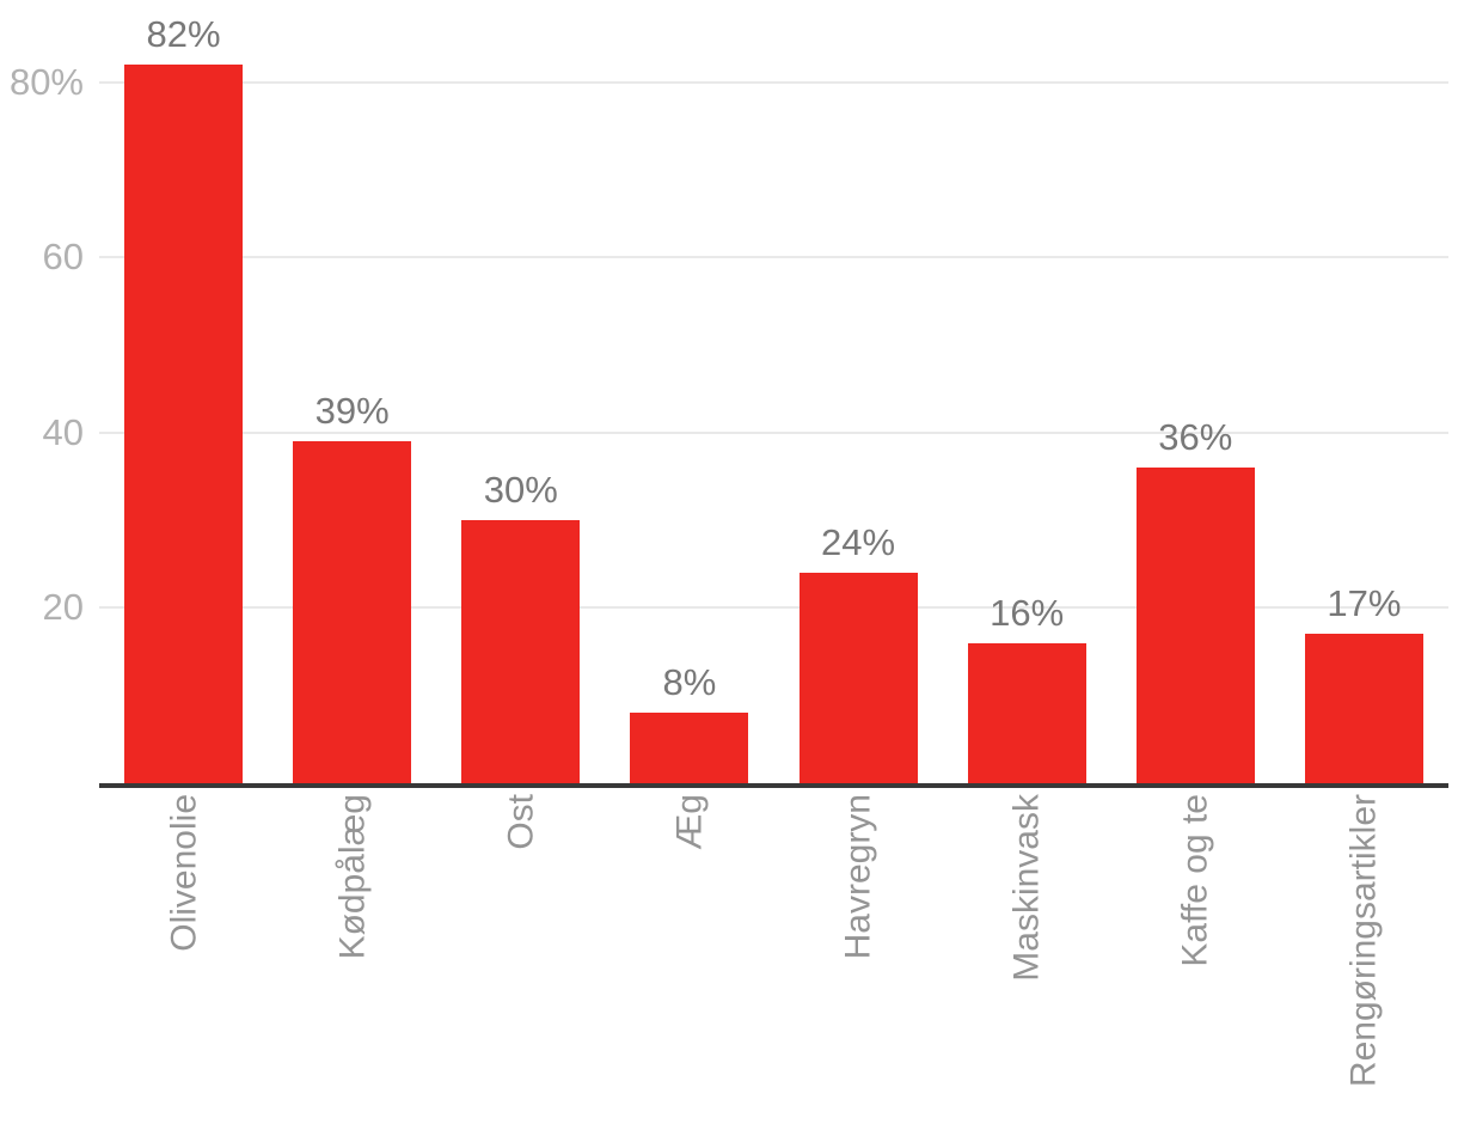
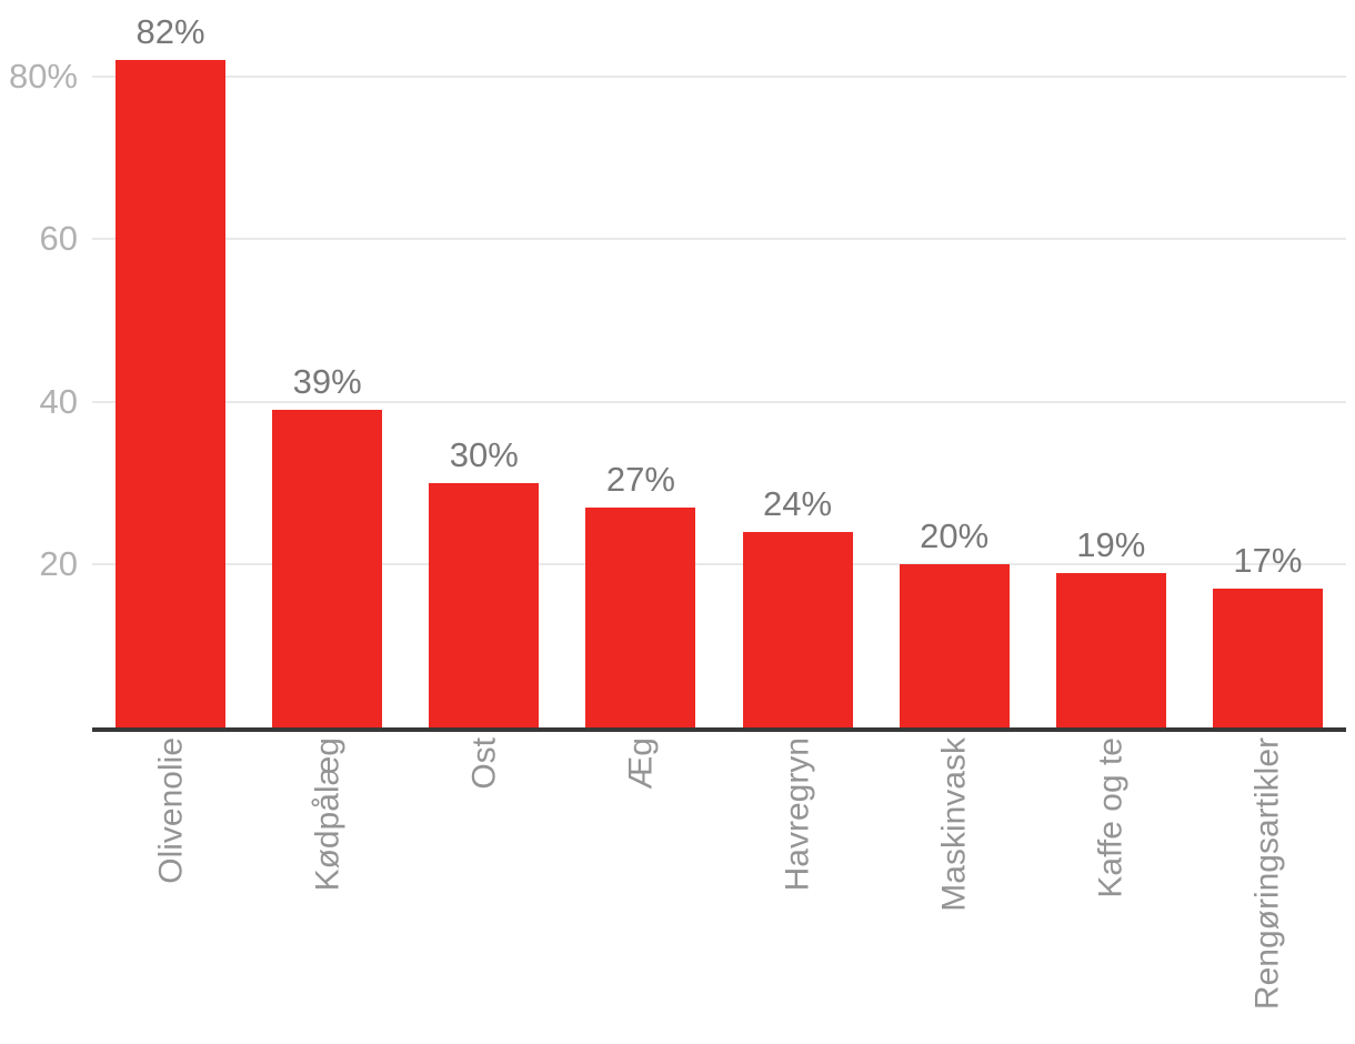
Æg: 8% -> 27%
Maskinvask: 16% -> 20%
Kaffe og te: 36% -> 19%
